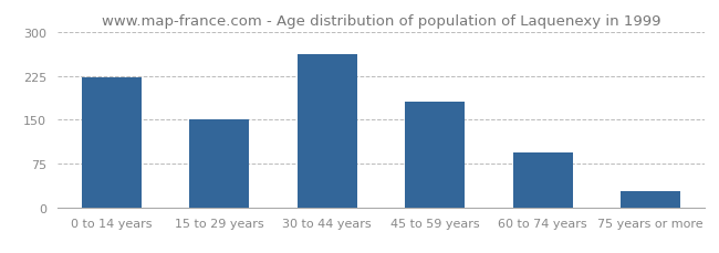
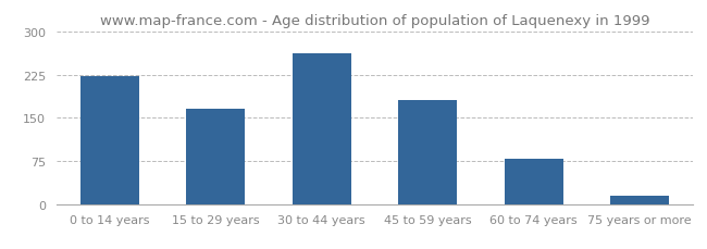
15 to 29 years: 150 -> 165
60 to 74 years: 94 -> 78
75 years or more: 28 -> 14
